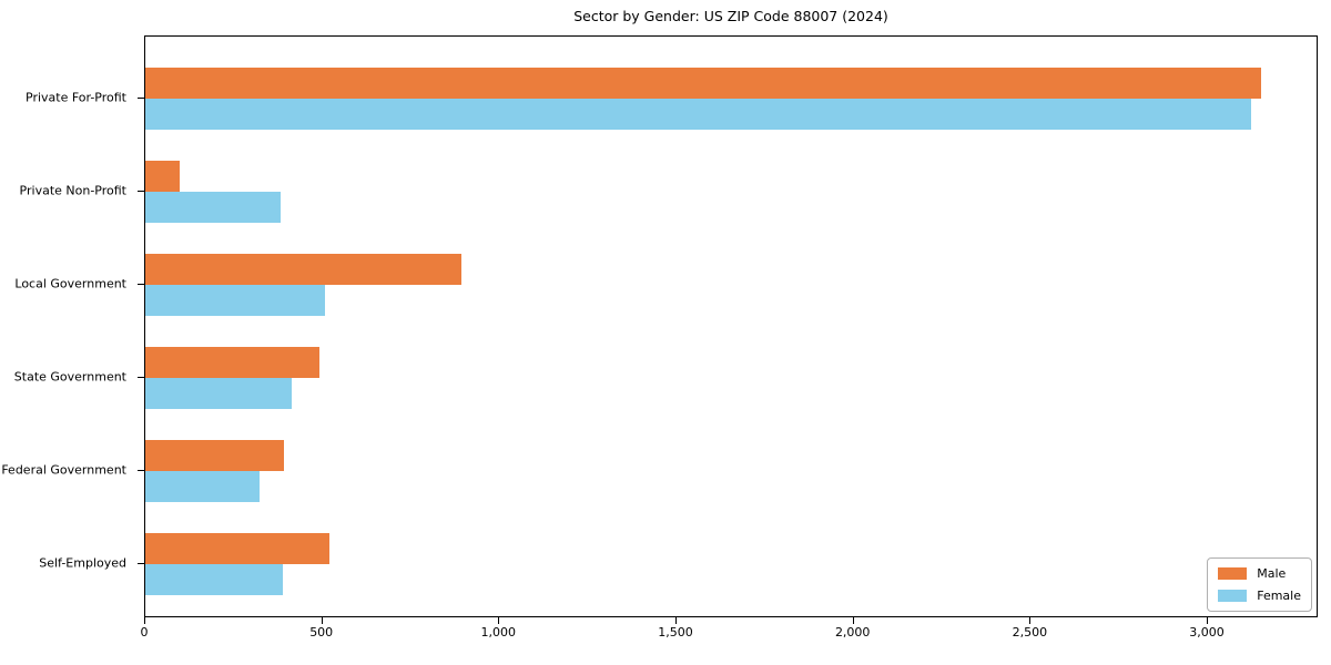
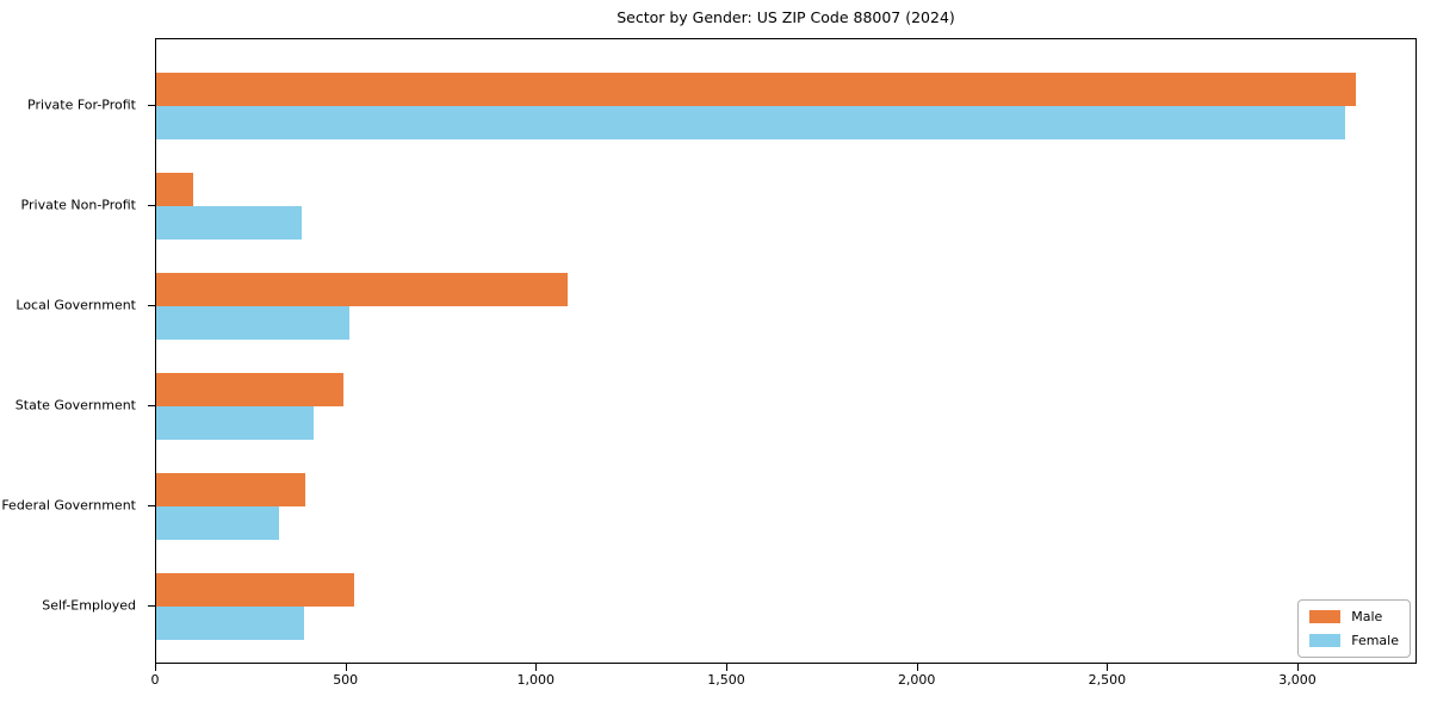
Male/Local Government: 890 -> 1080
